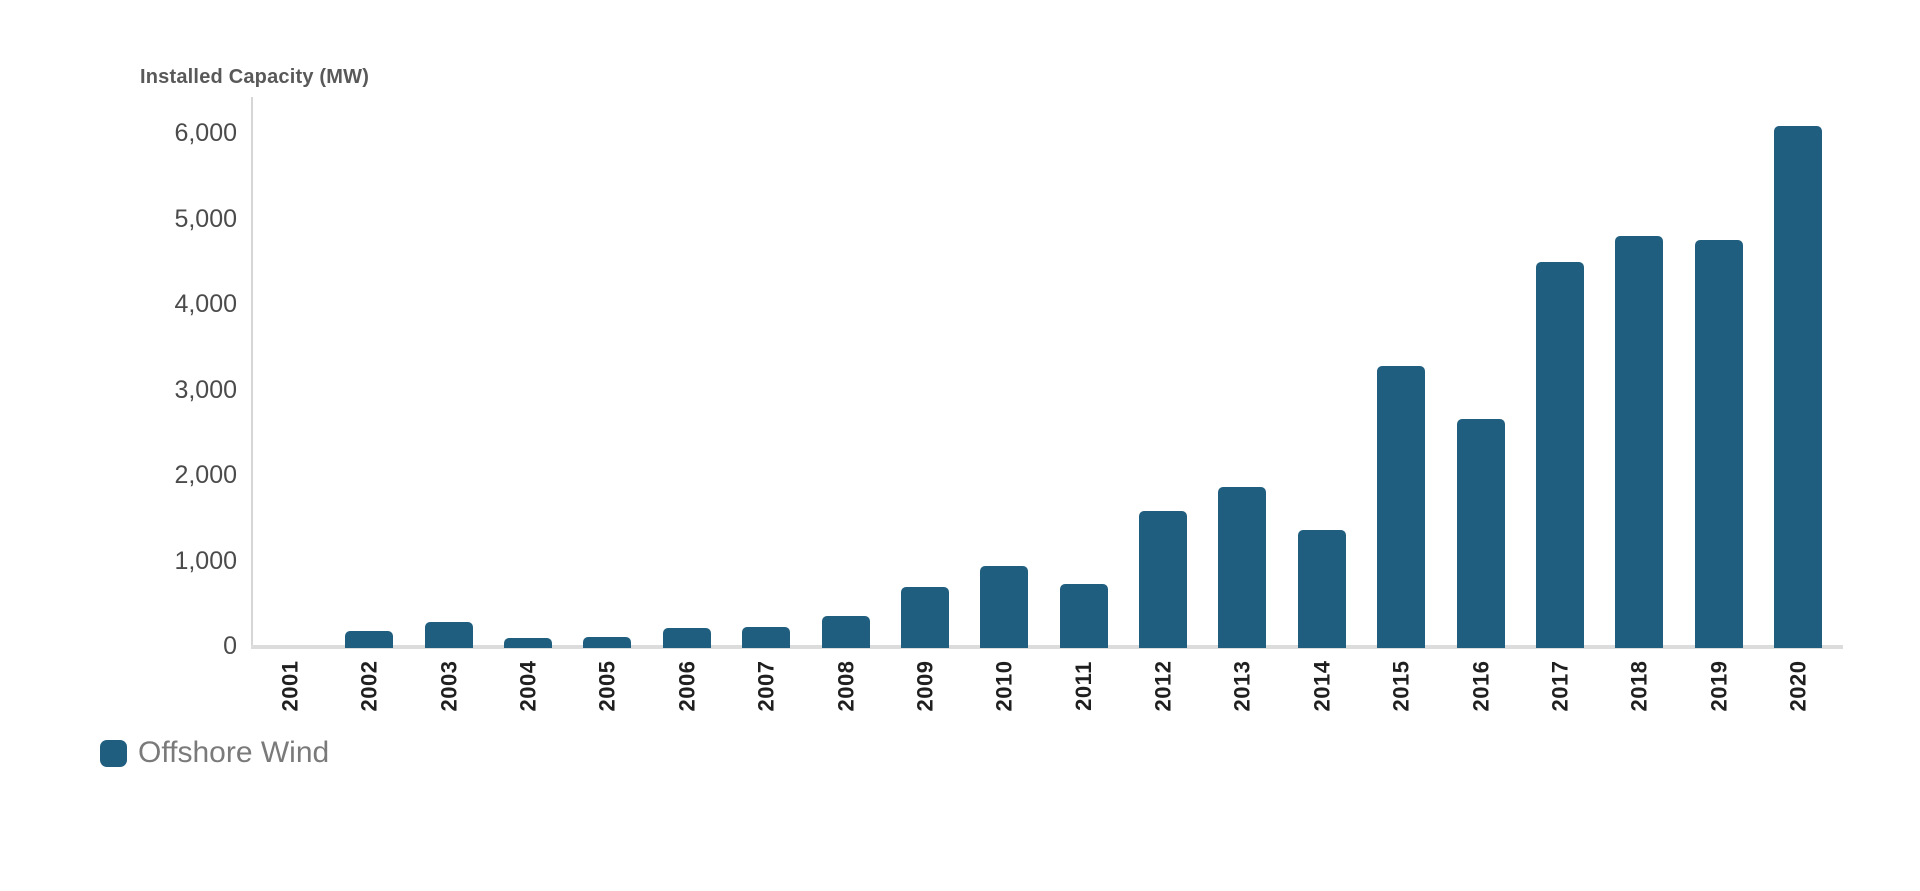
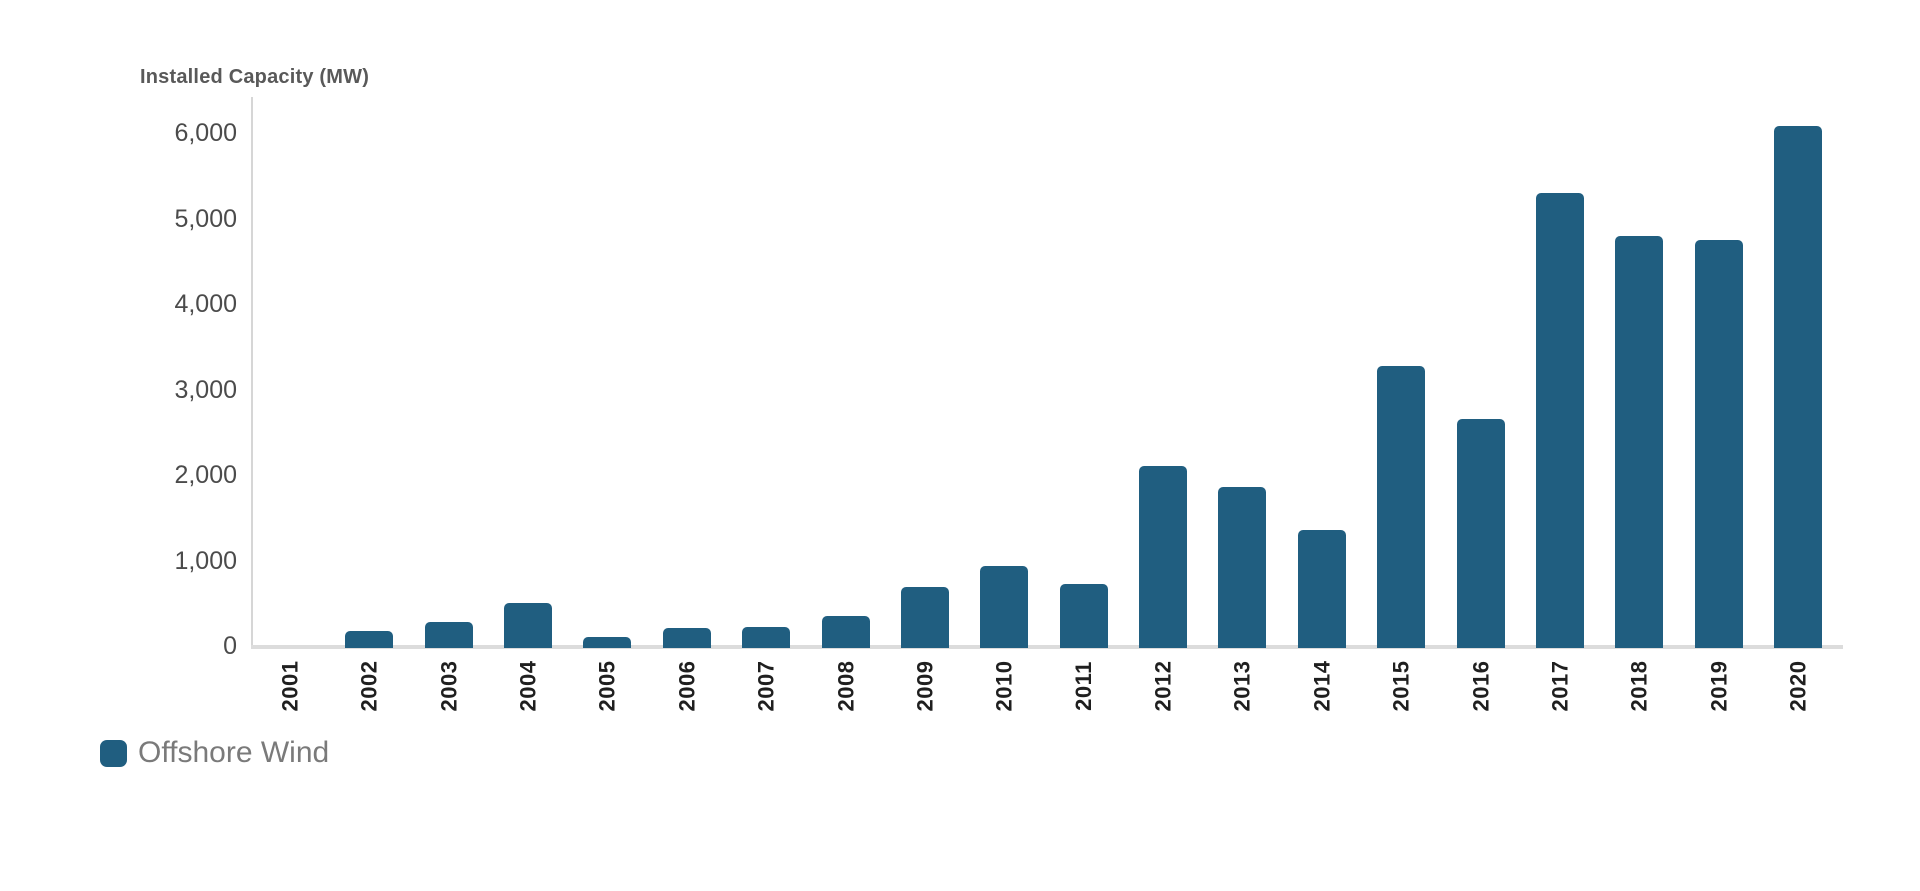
2004: 100 -> 500
2012: 1600 -> 2100
2017: 4500 -> 5300
